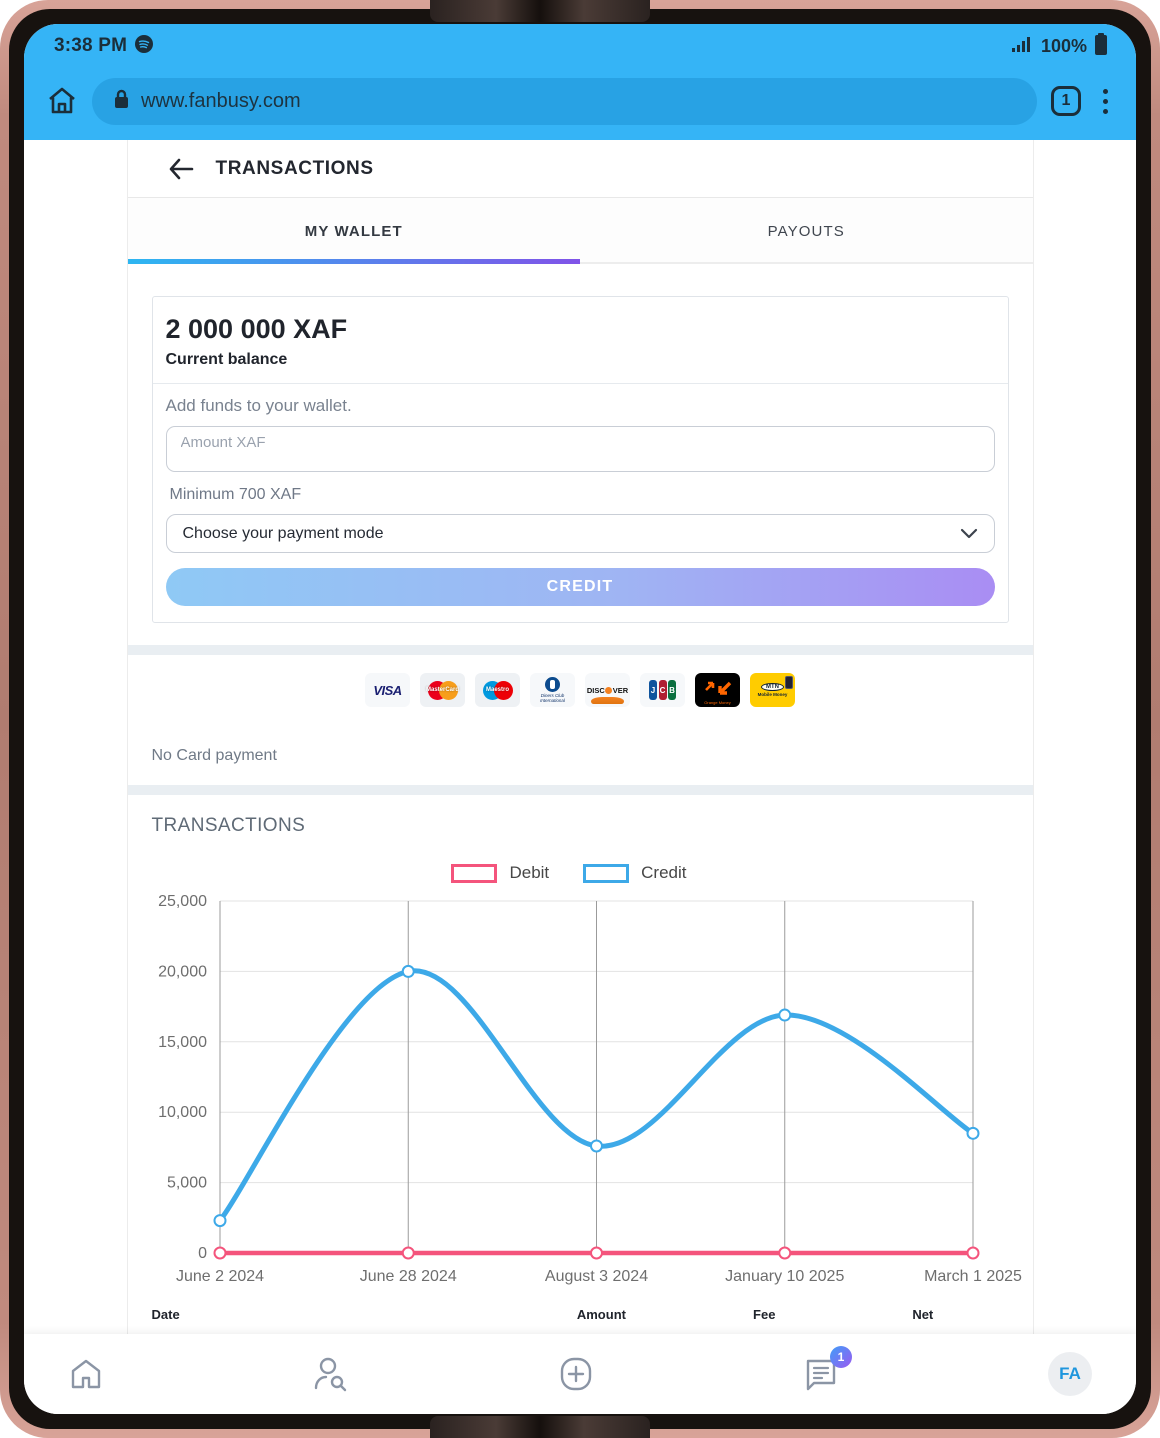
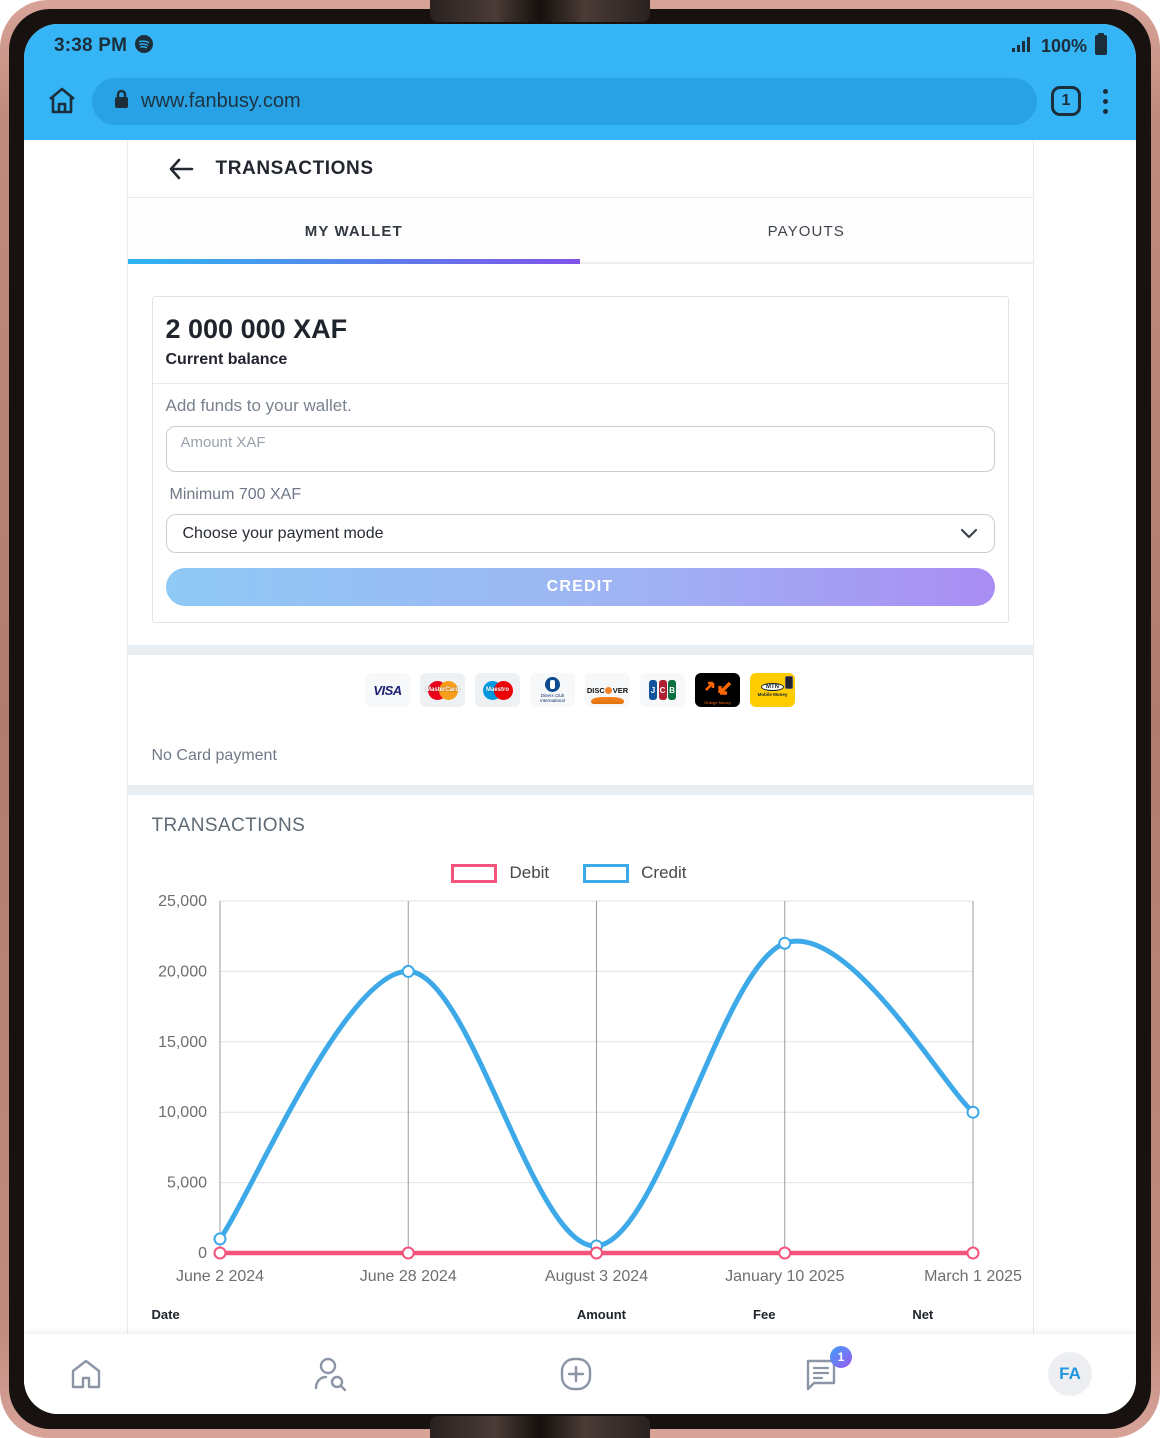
Credit/June 2 2024: 2300 -> 1000
Credit/August 3 2024: 7600 -> 500
Credit/January 10 2025: 16900 -> 22000
Credit/March 1 2025: 8500 -> 10000
